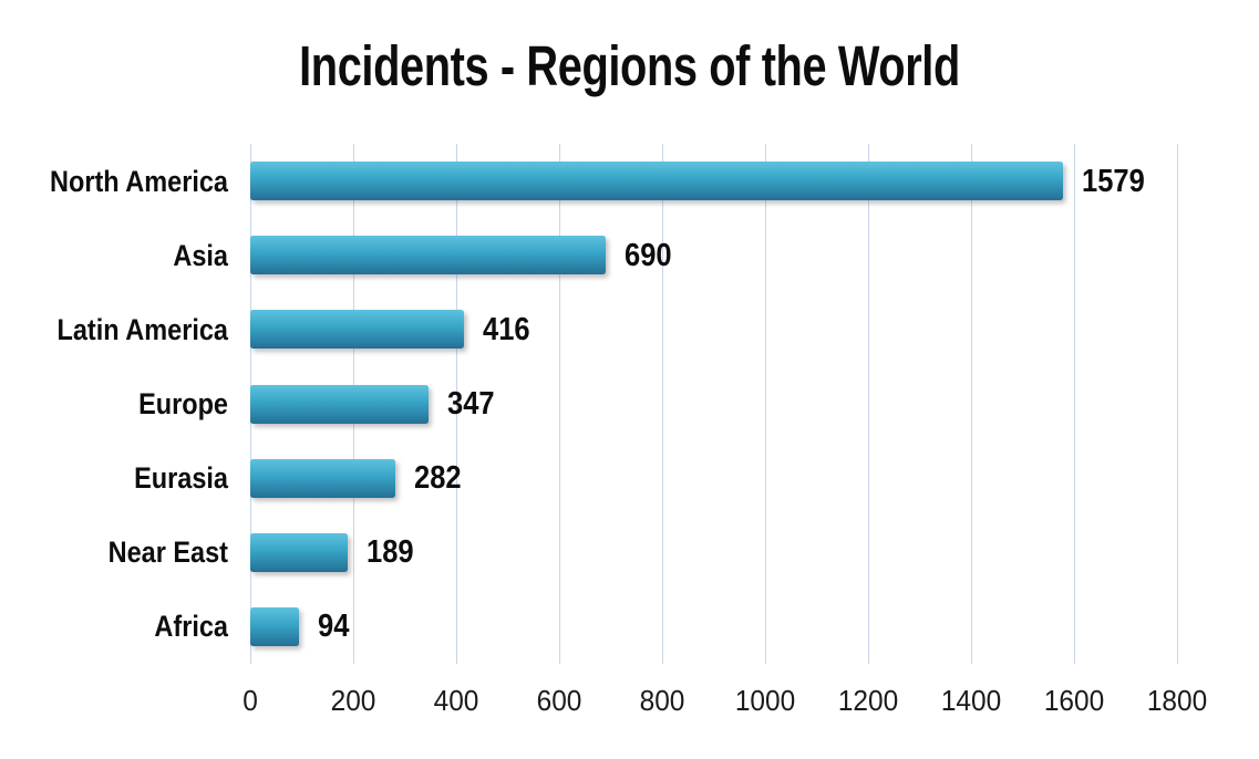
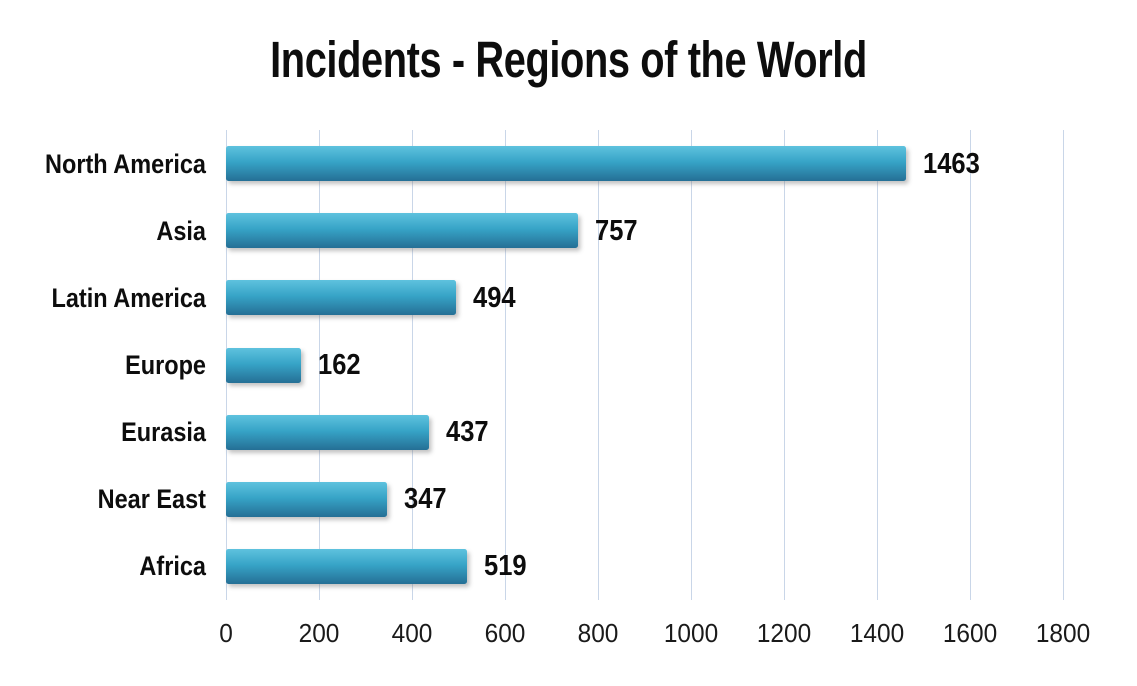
North America: 1579 -> 1463
Asia: 690 -> 757
Latin America: 416 -> 494
Europe: 347 -> 162
Eurasia: 282 -> 437
Near East: 189 -> 347
Africa: 94 -> 519
